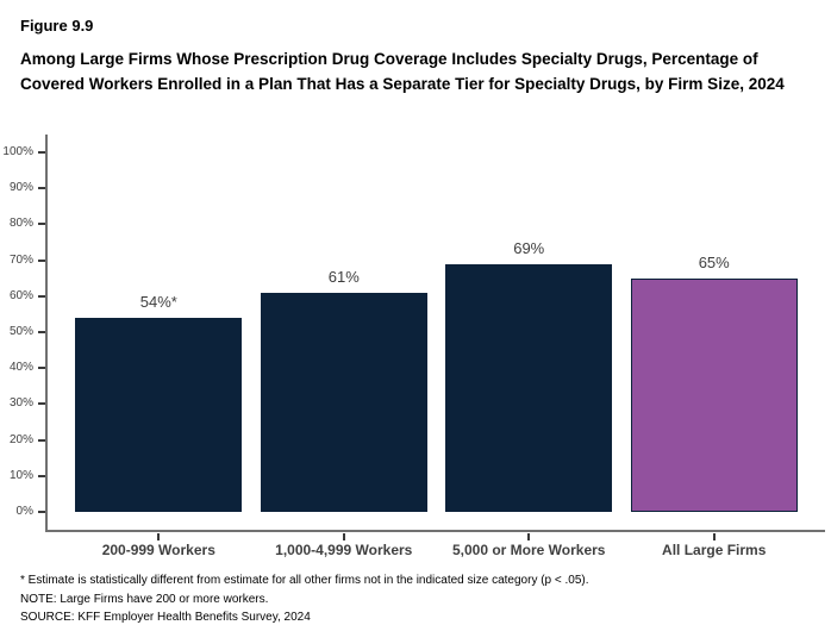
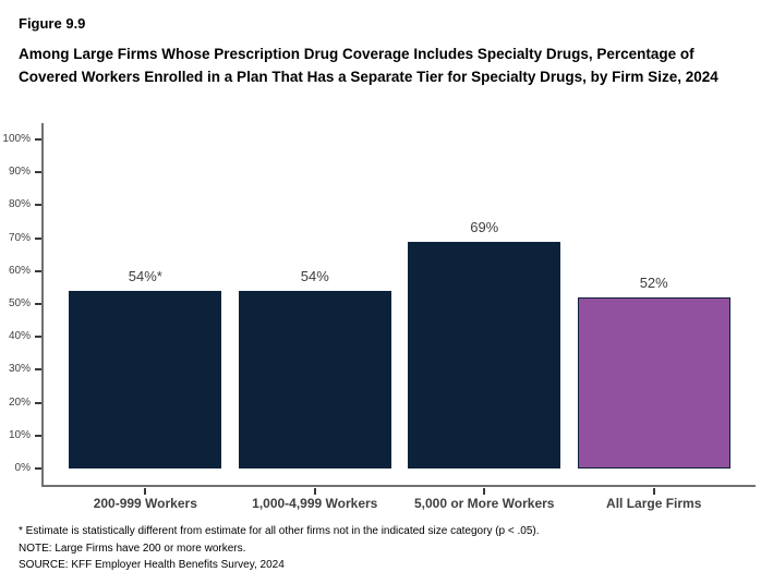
1,000-4,999 Workers: 61% -> 54%
All Large Firms: 65% -> 52%
